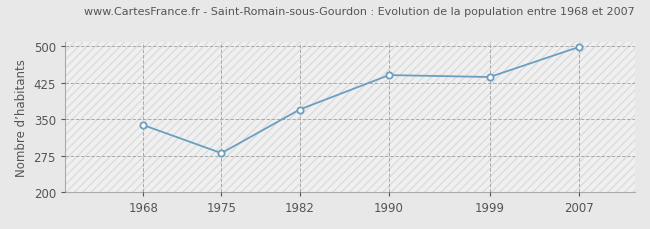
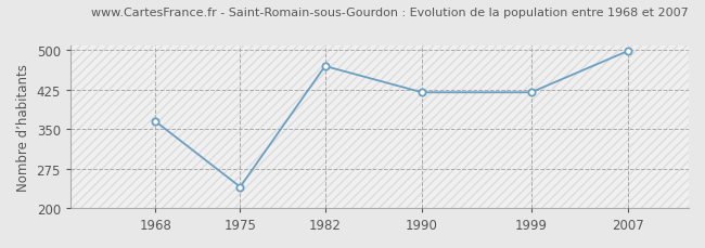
1968: 338 -> 365
1975: 280 -> 240
1982: 370 -> 470
1990: 441 -> 420
1999: 437 -> 420
